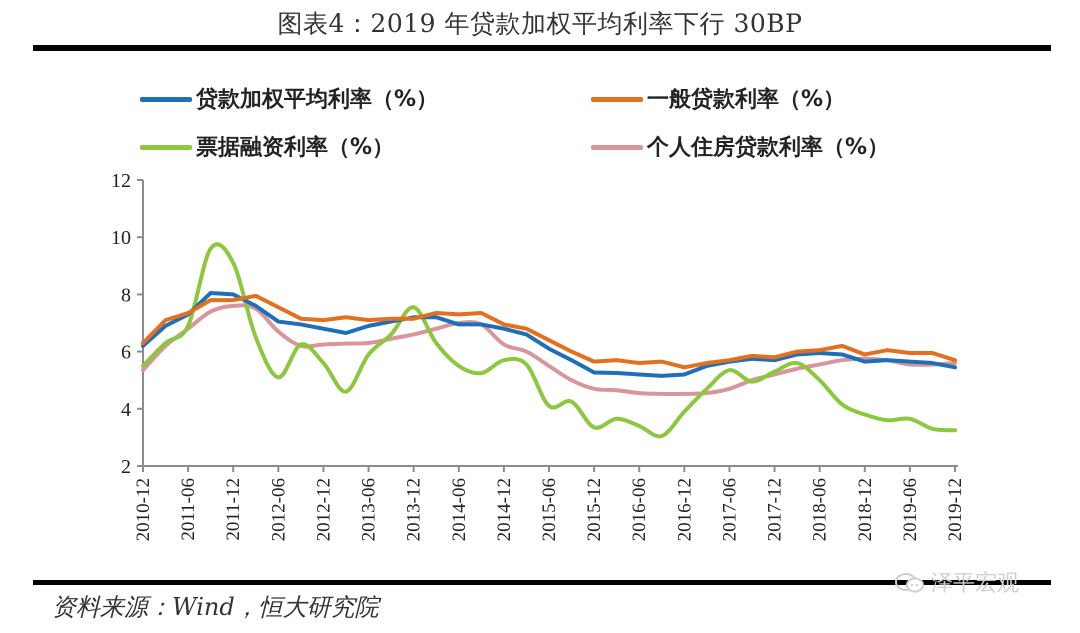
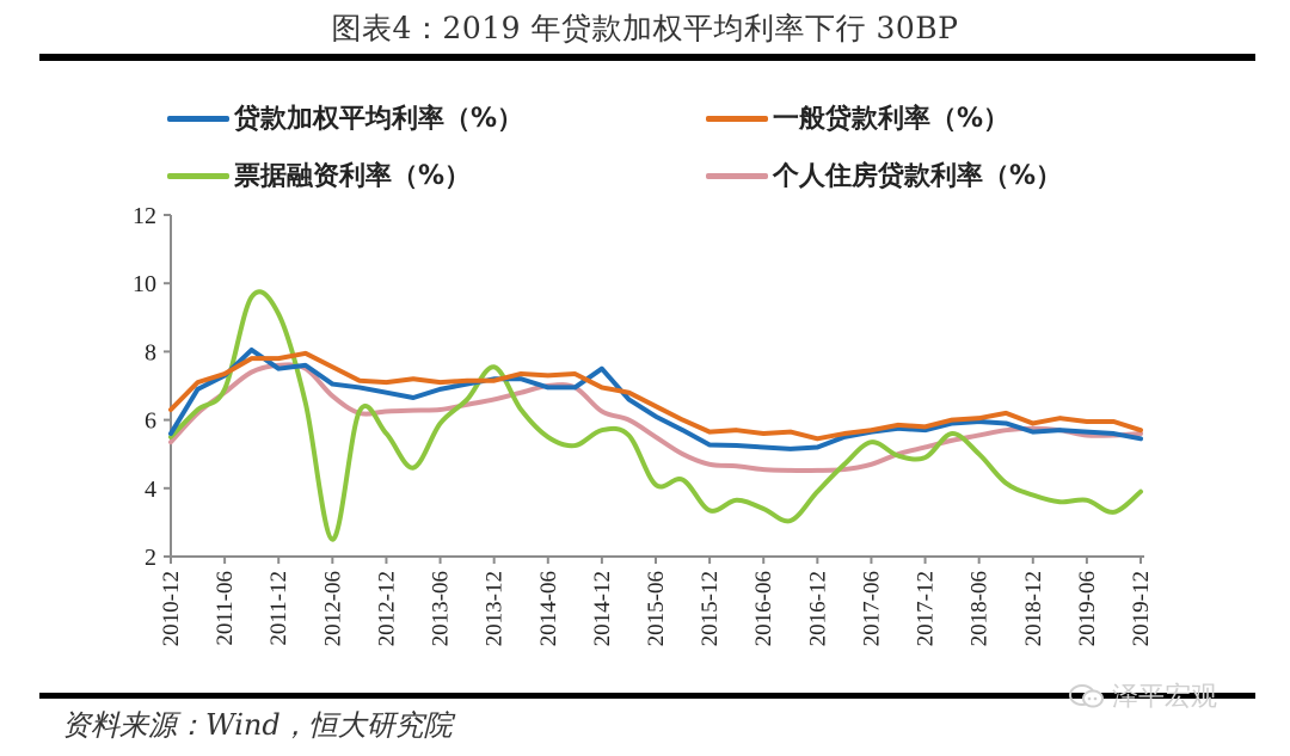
贷款加权平均利率（%）/2010-12: 6.2 -> 5.6
贷款加权平均利率（%）/2011-12: 8.0 -> 7.5
票据融资利率（%）/2012-06: 5.1 -> 2.5
贷款加权平均利率（%）/2014-12: 6.8 -> 7.5
票据融资利率（%）/2017-12: 5.3 -> 4.9
票据融资利率（%）/2019-12: 3.2 -> 3.9
